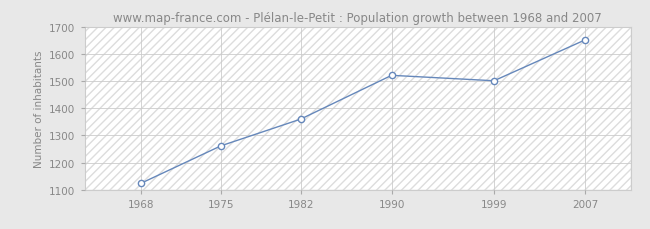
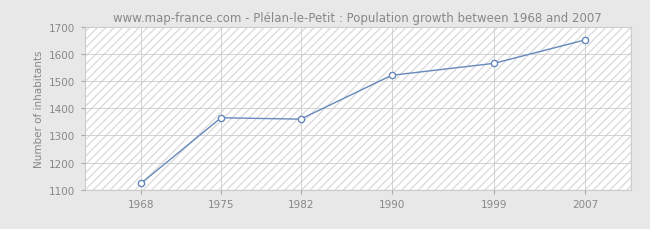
1975: 1262 -> 1365
1999: 1501 -> 1565
